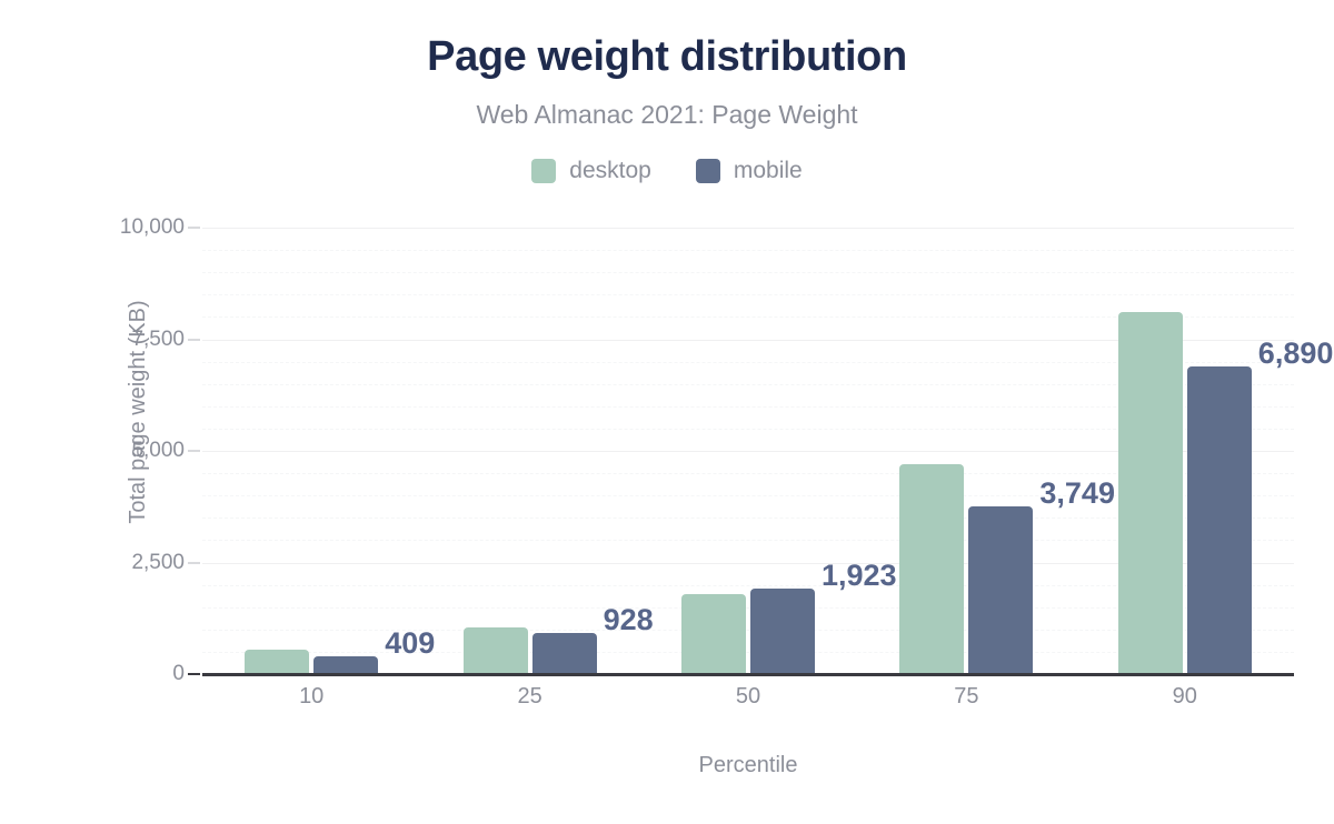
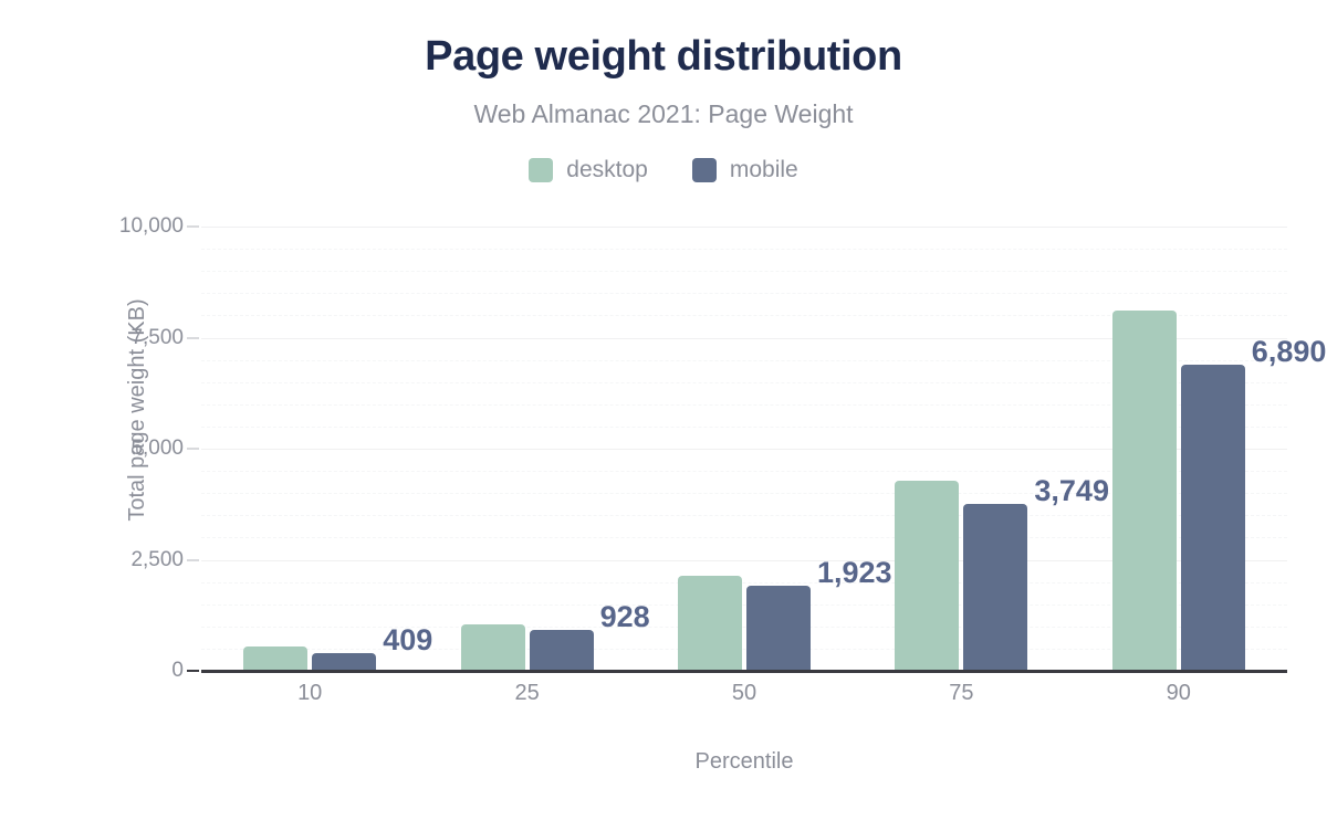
desktop/50: 1800 -> 2100
desktop/75: 4700 -> 4300
